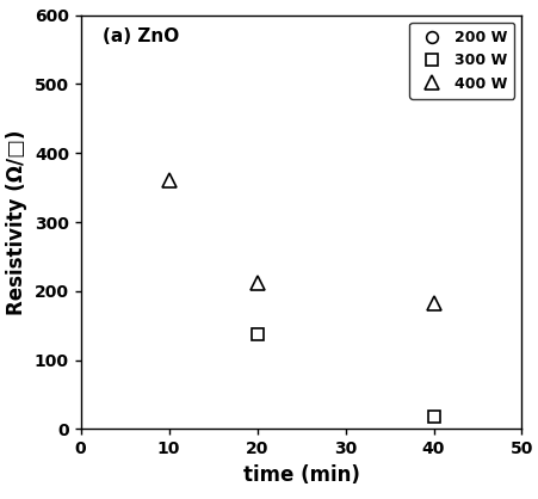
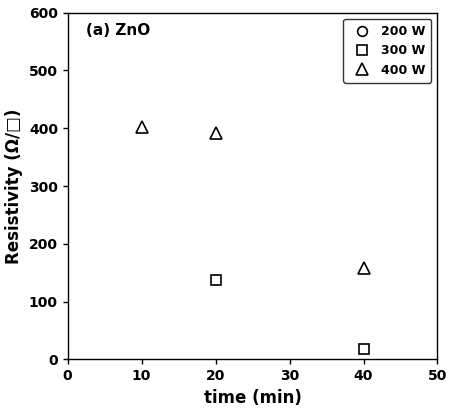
10: 360 -> 402
20: 212 -> 392
40: 182 -> 158
